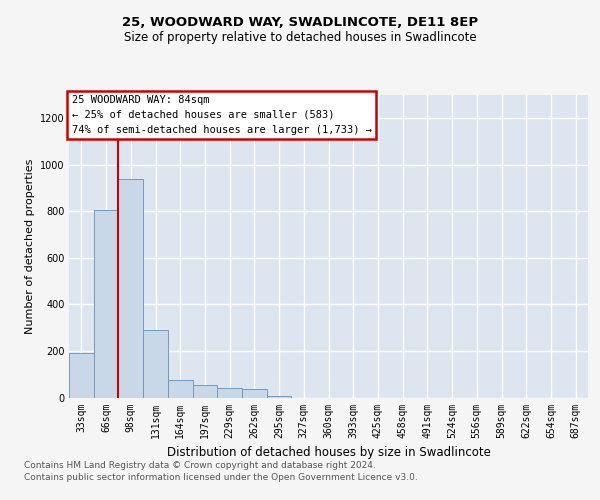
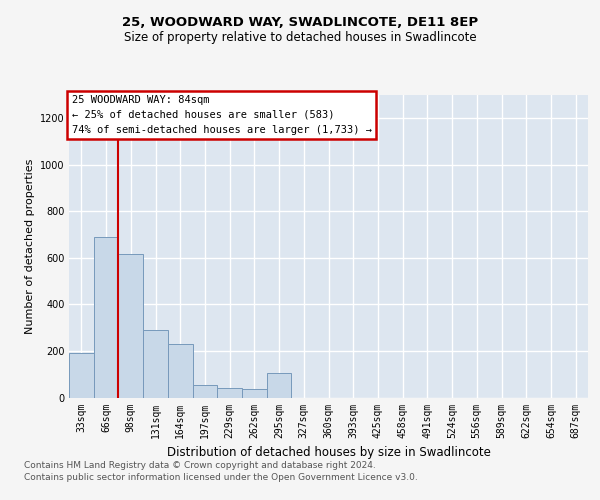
66sqm: 805 -> 690
98sqm: 940 -> 615
164sqm: 75 -> 230
295sqm: 5 -> 105
